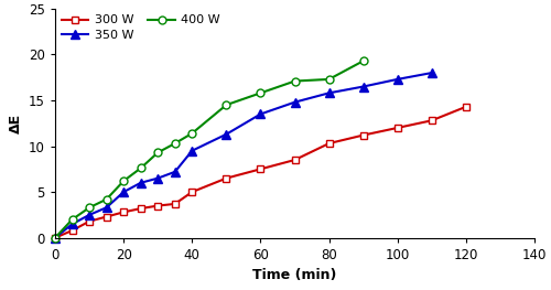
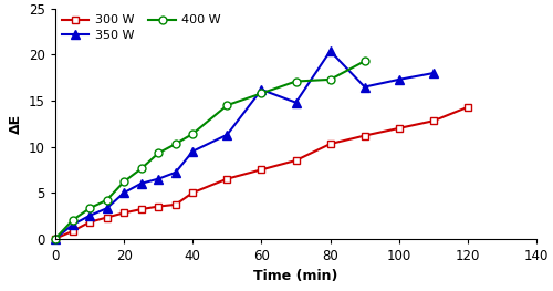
350 W/60: 13.5 -> 16.2
350 W/80: 15.8 -> 20.4
